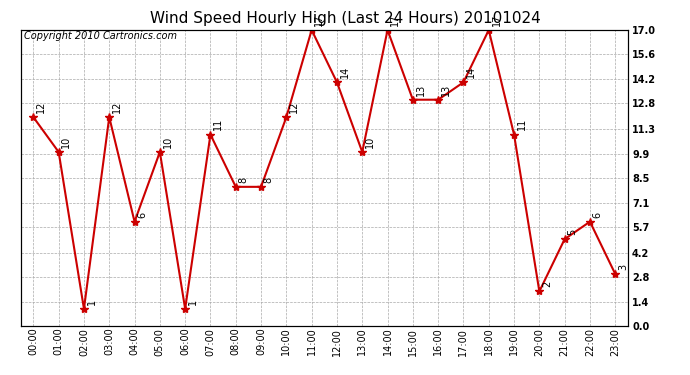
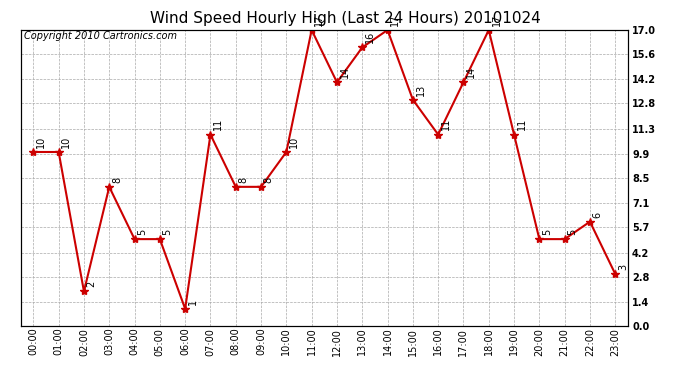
00:00: 12 -> 10
02:00: 1 -> 2
03:00: 12 -> 8
04:00: 6 -> 5
05:00: 10 -> 5
10:00: 12 -> 10
13:00: 10 -> 16
16:00: 13 -> 11
20:00: 2 -> 5
